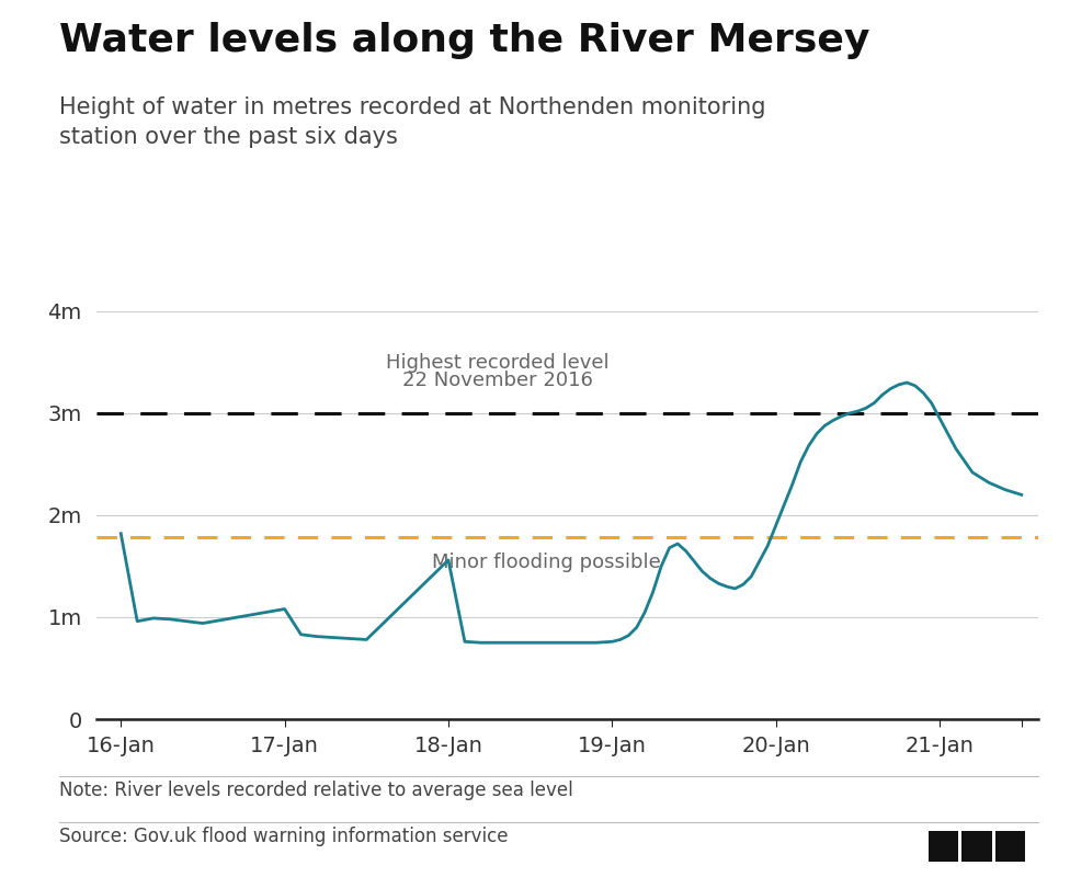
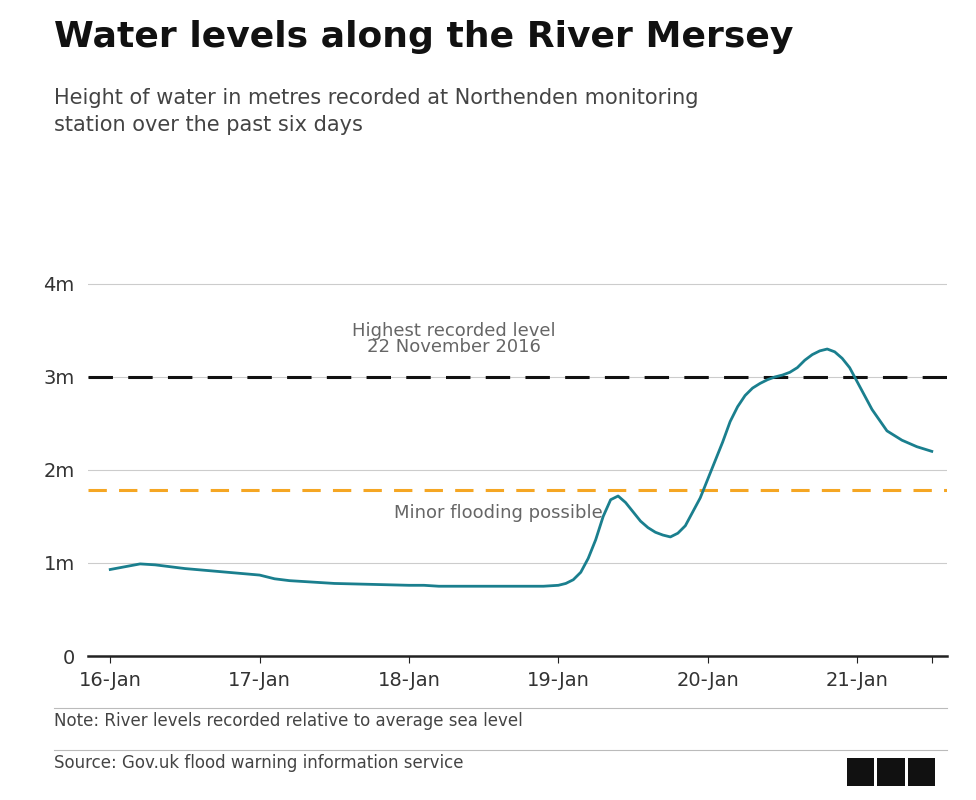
16-Jan: 1.82m -> 0.93m
17-Jan: 1.08m -> 0.87m
18-Jan: 1.56m -> 0.76m
